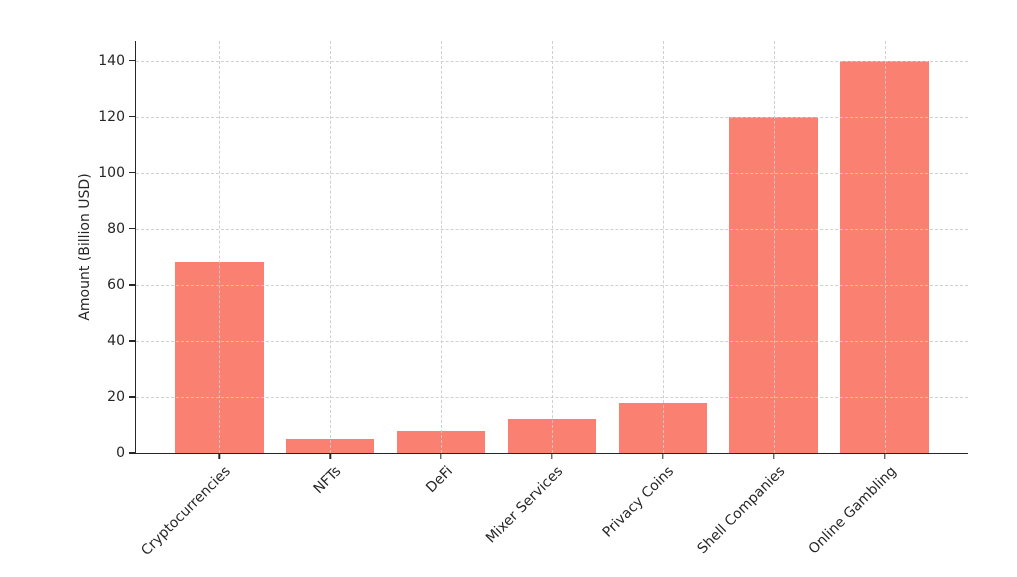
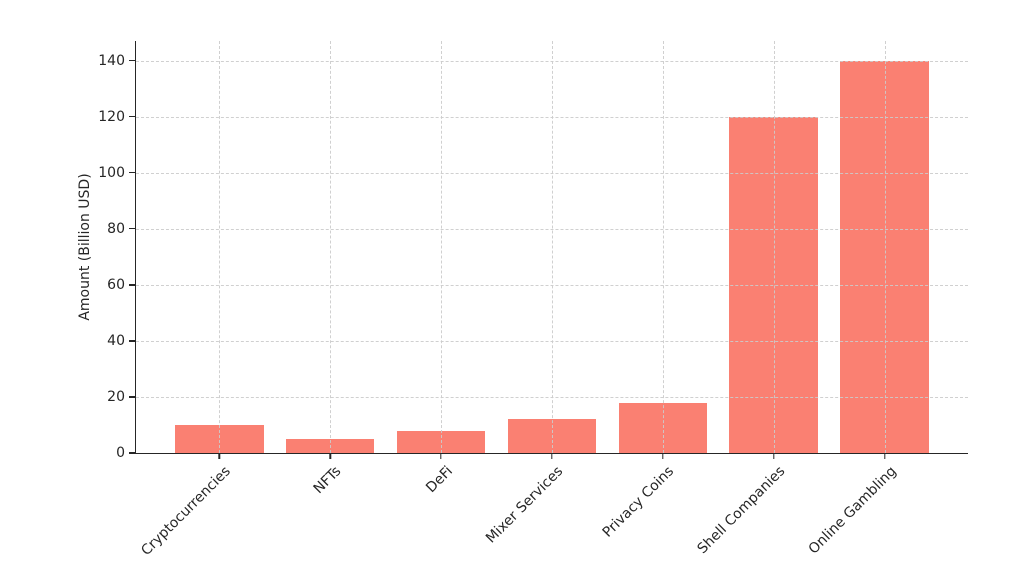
Cryptocurrencies: 68 -> 10
